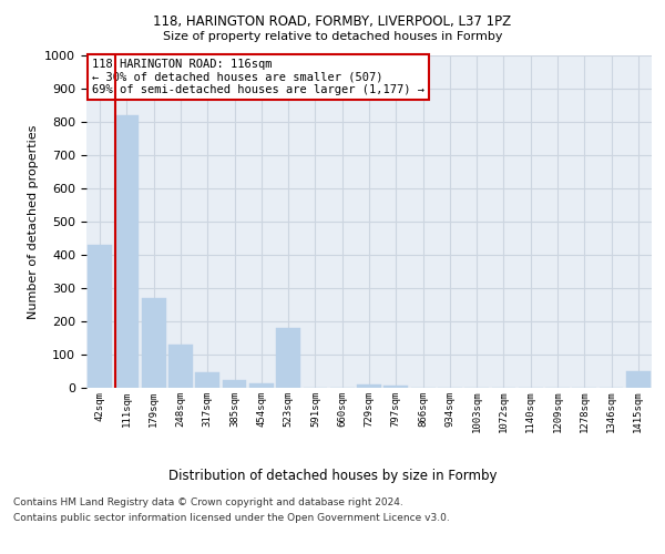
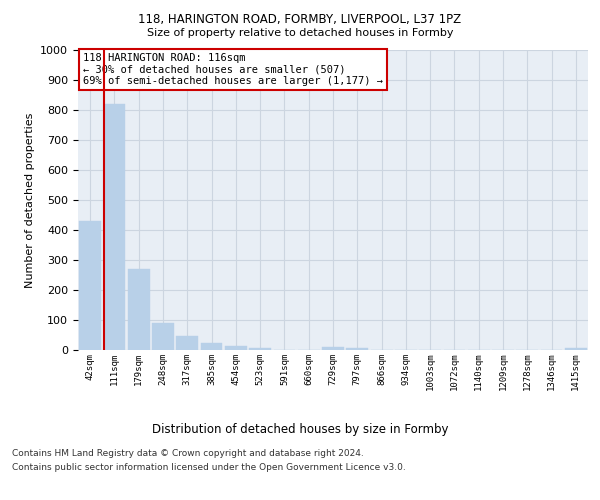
248sqm: 130 -> 90
523sqm: 180 -> 7
1415sqm: 50 -> 8
